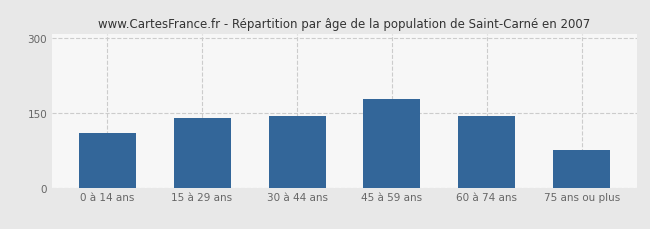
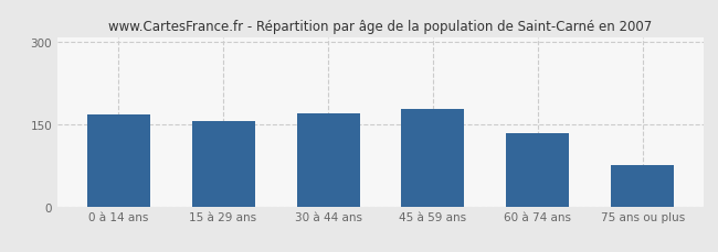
0 à 14 ans: 110 -> 168
15 à 29 ans: 140 -> 157
30 à 44 ans: 145 -> 171
60 à 74 ans: 145 -> 133
